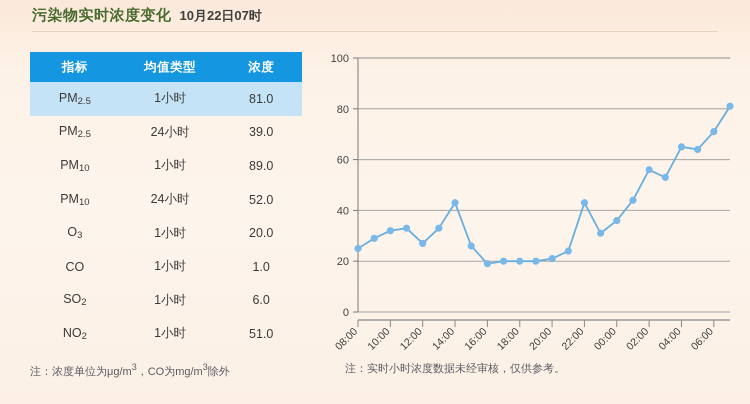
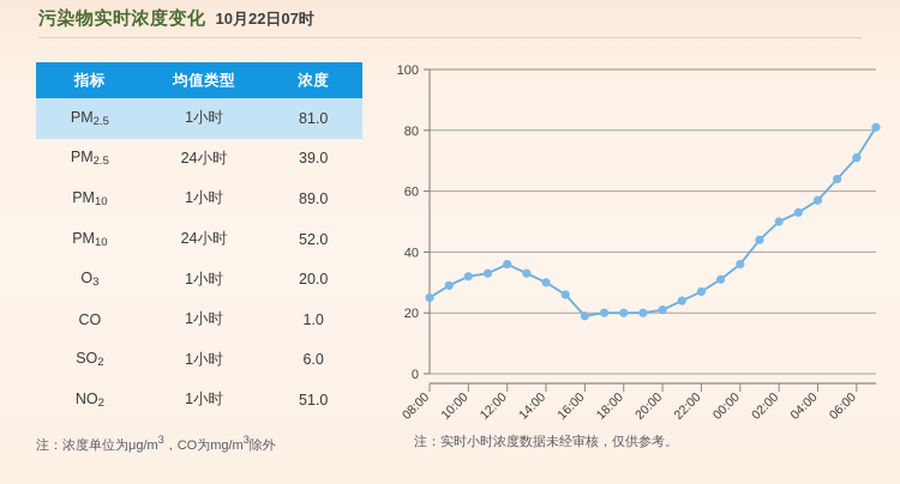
12:00: 27 -> 36
14:00: 43 -> 30
22:00: 43 -> 27
02:00: 56 -> 50
04:00: 65 -> 57
